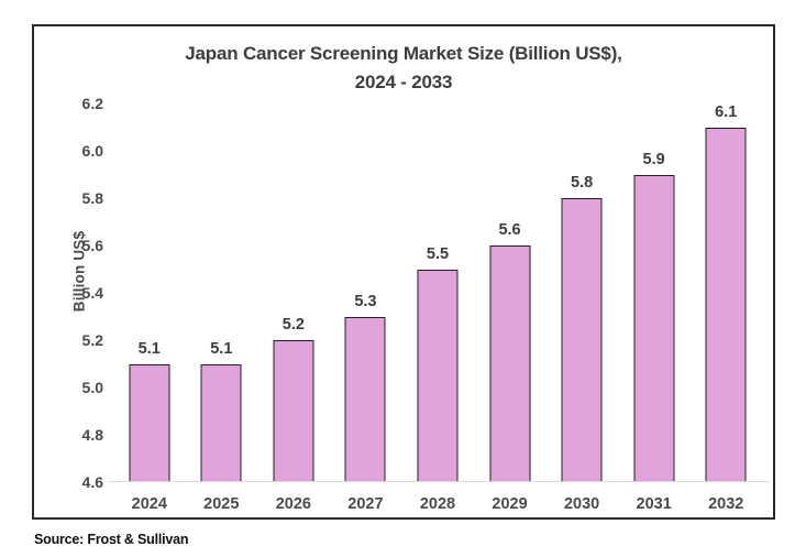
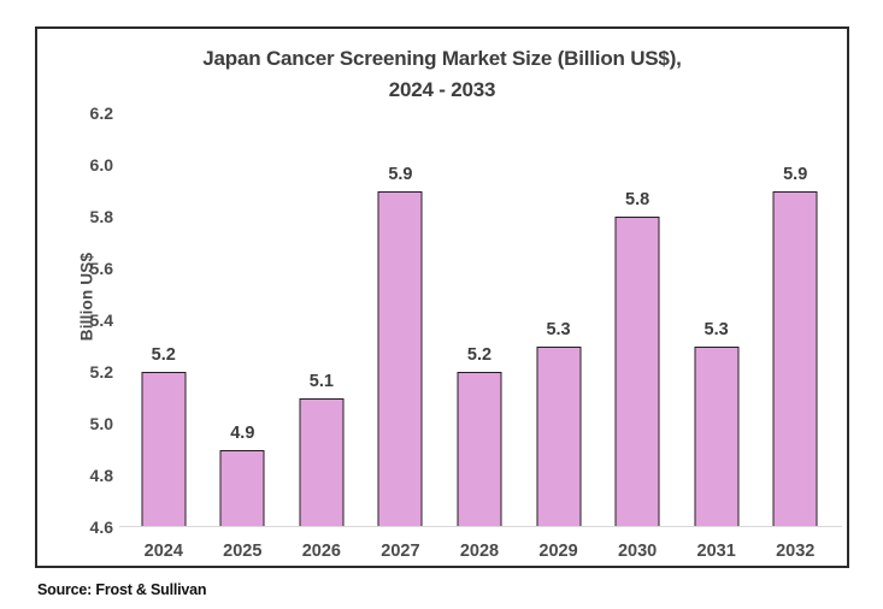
2024: 5.1 -> 5.2
2025: 5.1 -> 4.9
2026: 5.2 -> 5.1
2027: 5.3 -> 5.9
2028: 5.5 -> 5.2
2029: 5.6 -> 5.3
2031: 5.9 -> 5.3
2032: 6.1 -> 5.9
